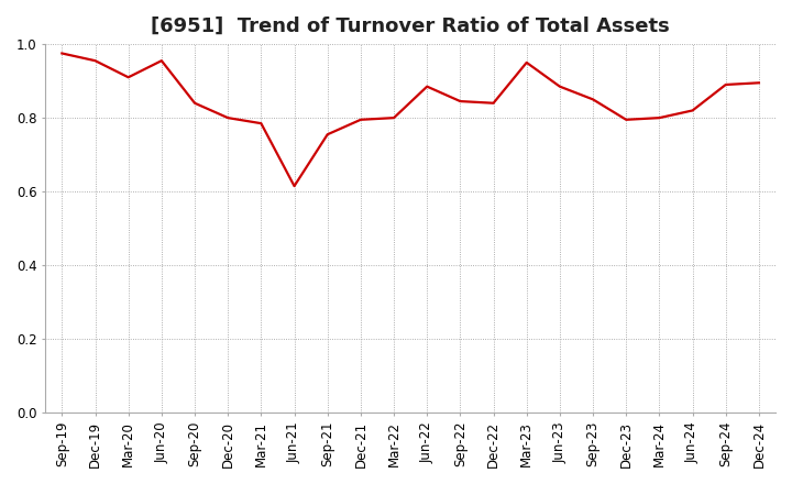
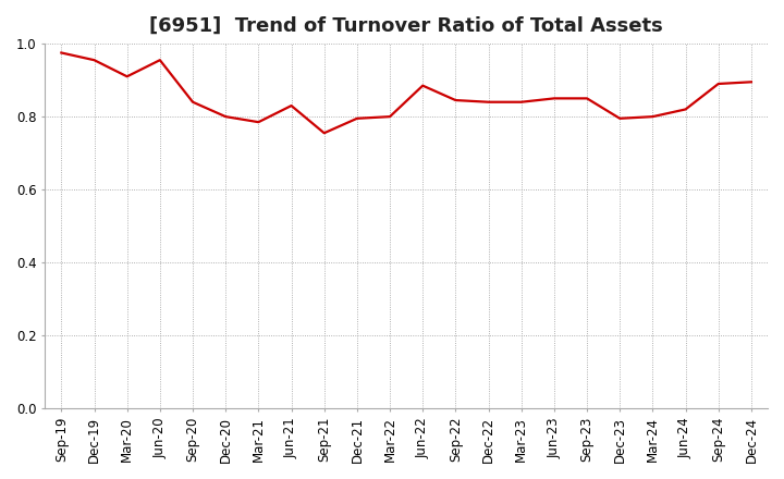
Jun-21: 0.615 -> 0.830
Mar-23: 0.950 -> 0.840
Jun-23: 0.885 -> 0.850
